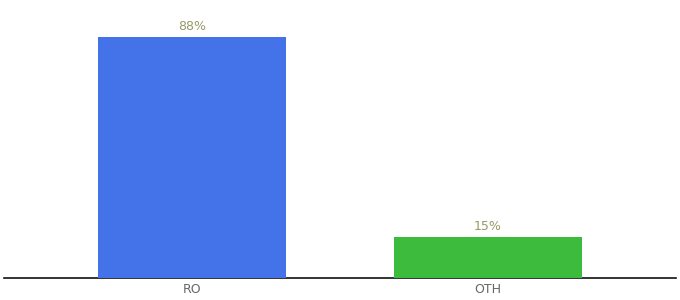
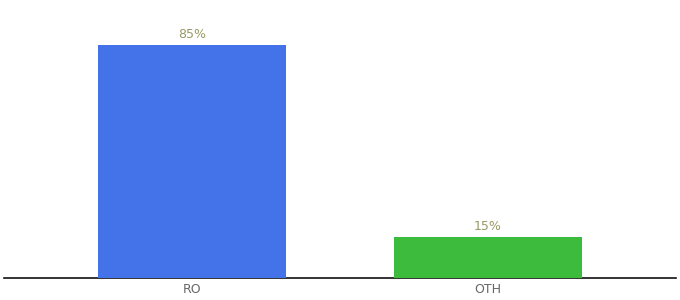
RO: 88% -> 85%
